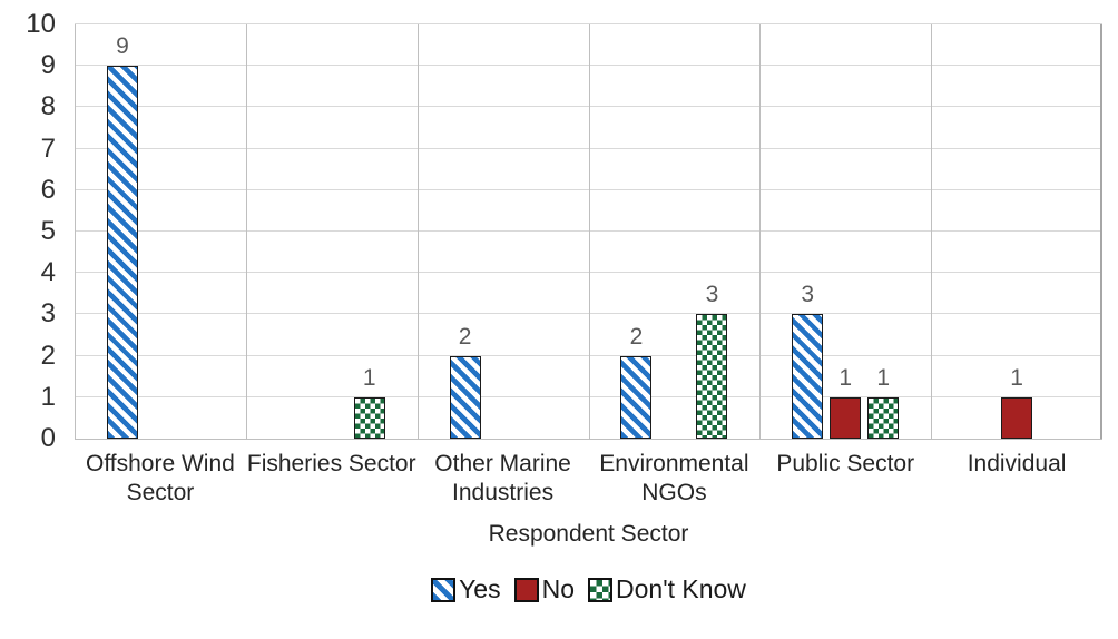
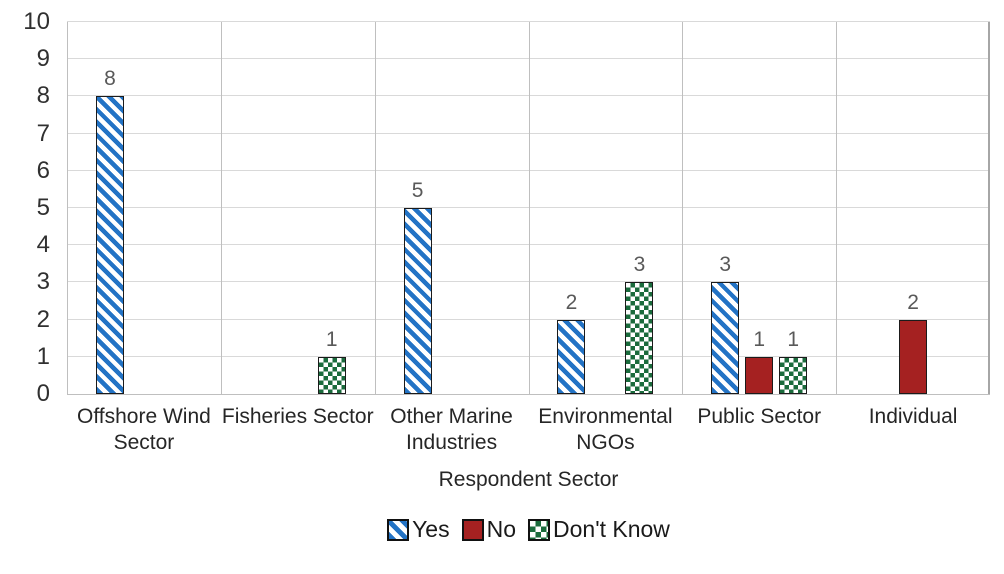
Yes/Offshore Wind Sector: 9 -> 8
Yes/Other Marine Industries: 2 -> 5
No/Individual: 1 -> 2
